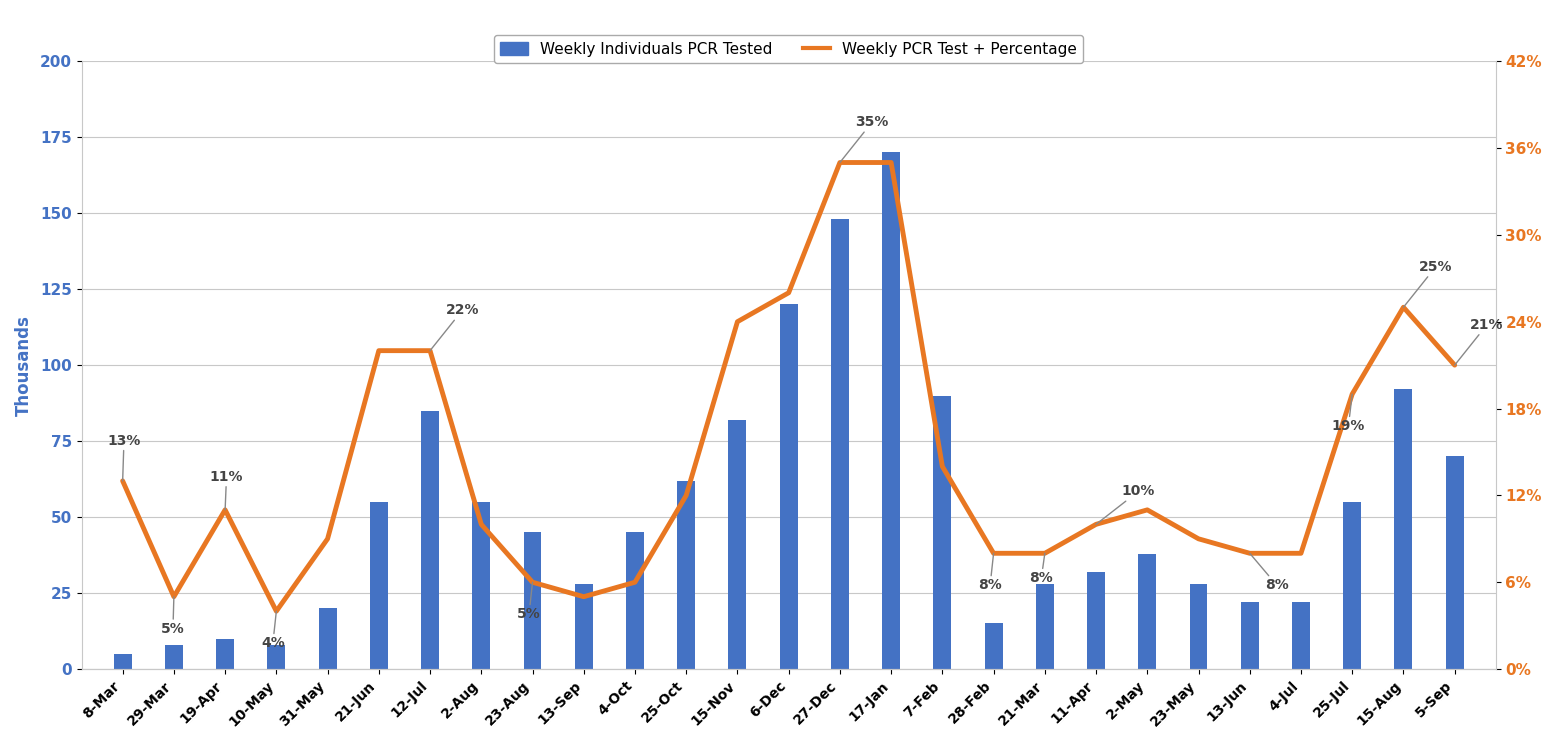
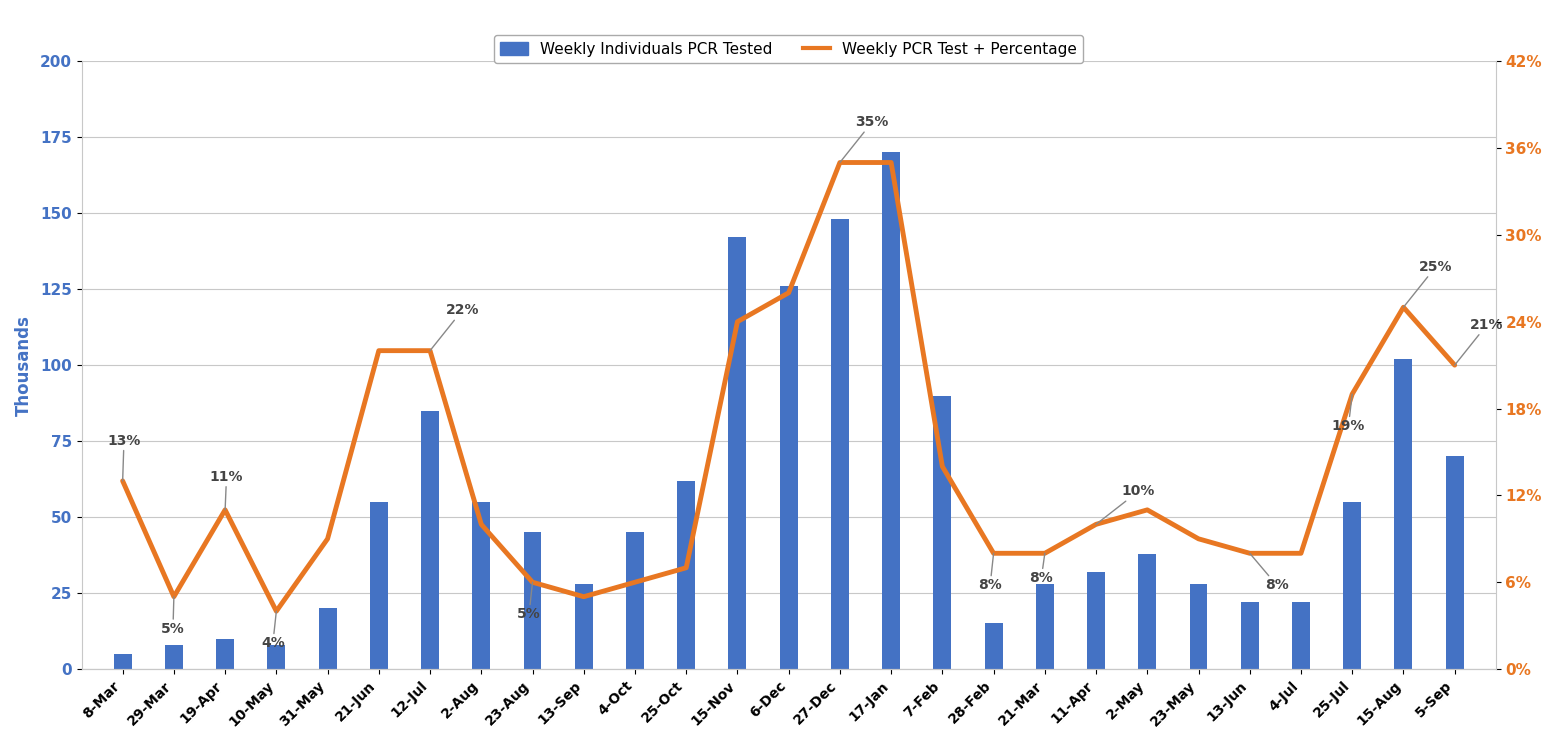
Weekly PCR Test + Percentage/25-Oct: 12% -> 7%
Weekly Individuals PCR Tested/15-Nov: 82 -> 142
Weekly Individuals PCR Tested/6-Dec: 120 -> 126
Weekly Individuals PCR Tested/15-Aug: 92 -> 102
